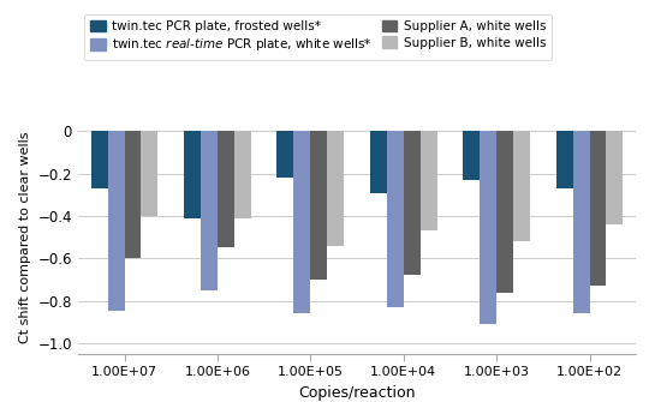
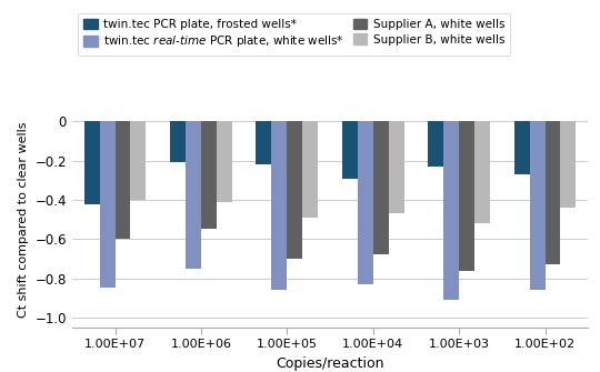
twin.tec PCR plate, frosted wells*/1.00E+07: -0.27 -> -0.42
twin.tec PCR plate, frosted wells*/1.00E+06: -0.41 -> -0.21
Supplier B, white wells/1.00E+05: -0.54 -> -0.49
